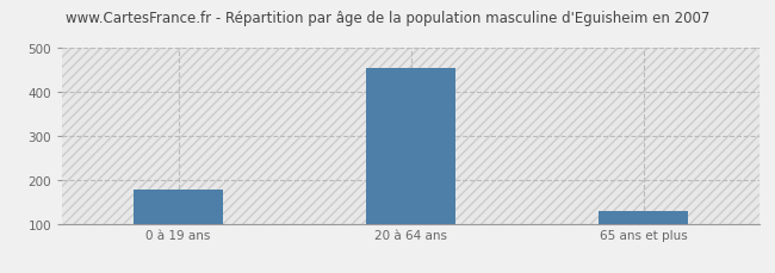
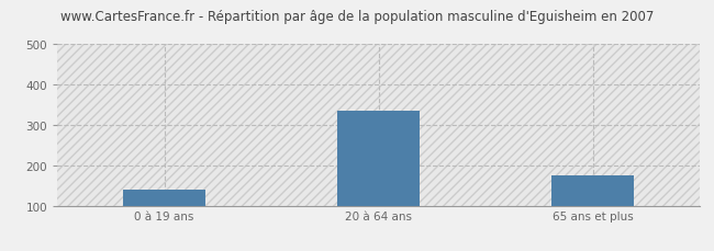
0 à 19 ans: 178 -> 140
20 à 64 ans: 456 -> 335
65 ans et plus: 128 -> 175
